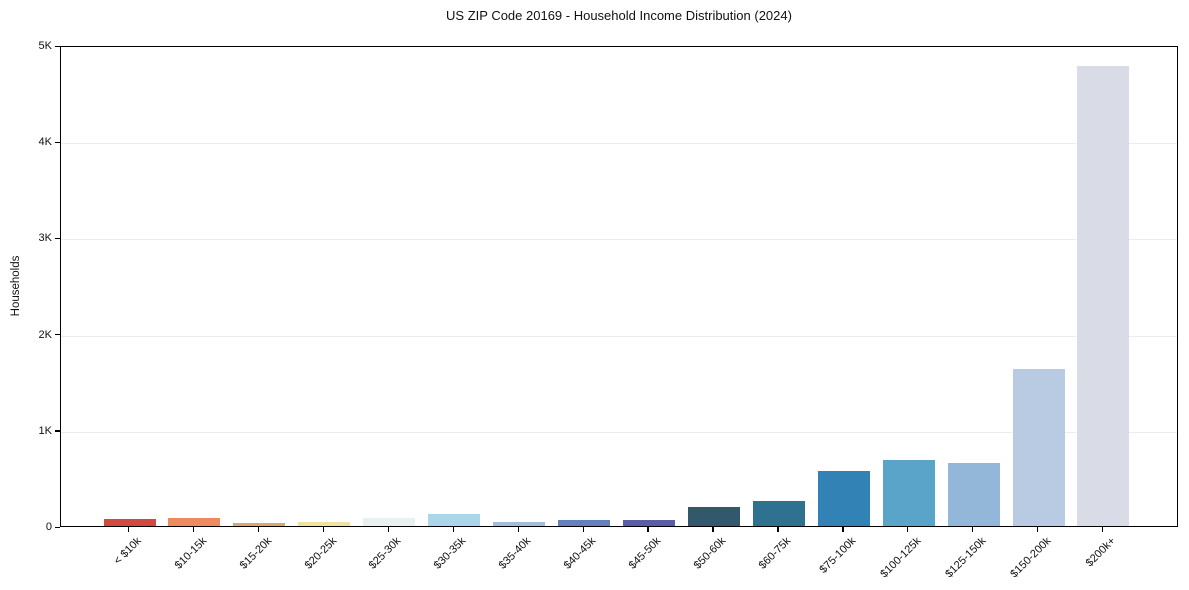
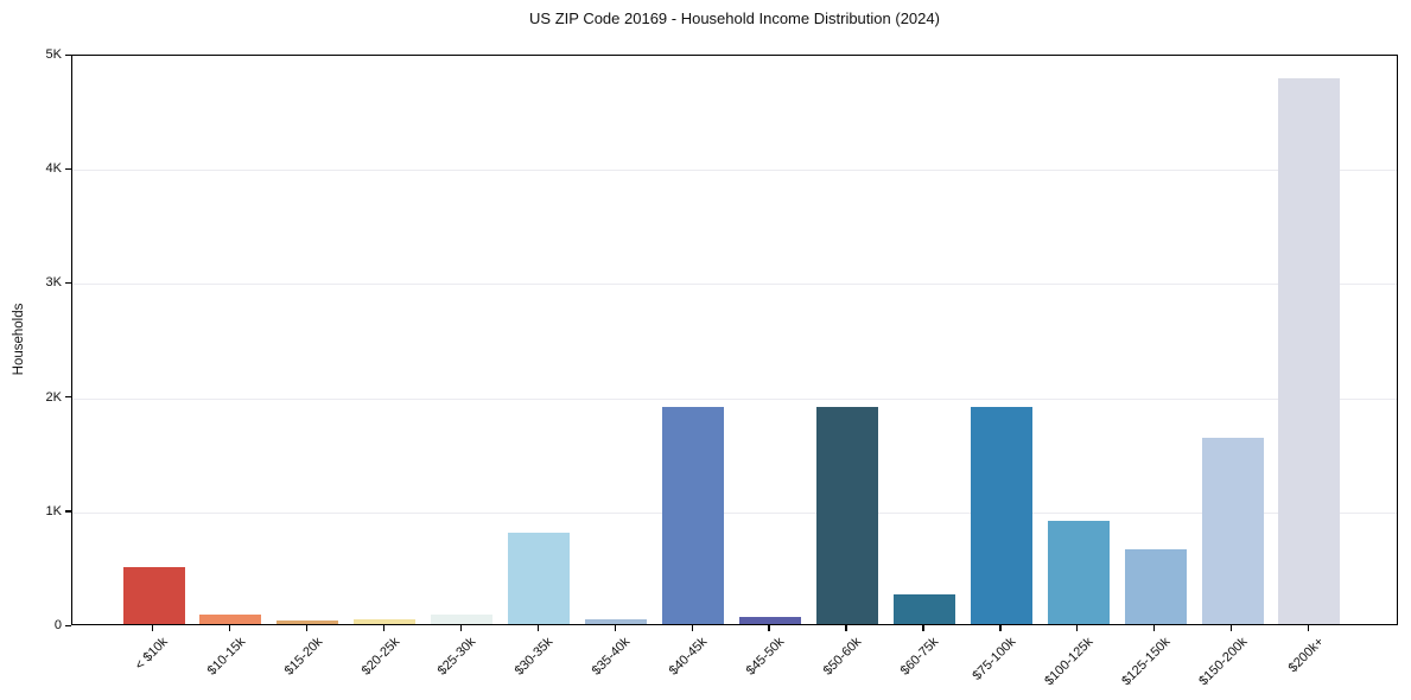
< $10k: 0.1K -> 0.5K
$30-35k: 0.1K -> 0.8K
$40-45k: 0.1K -> 1.9K
$50-60k: 0.2K -> 1.9K
$75-100k: 0.6K -> 1.9K
$100-125k: 0.7K -> 0.9K
